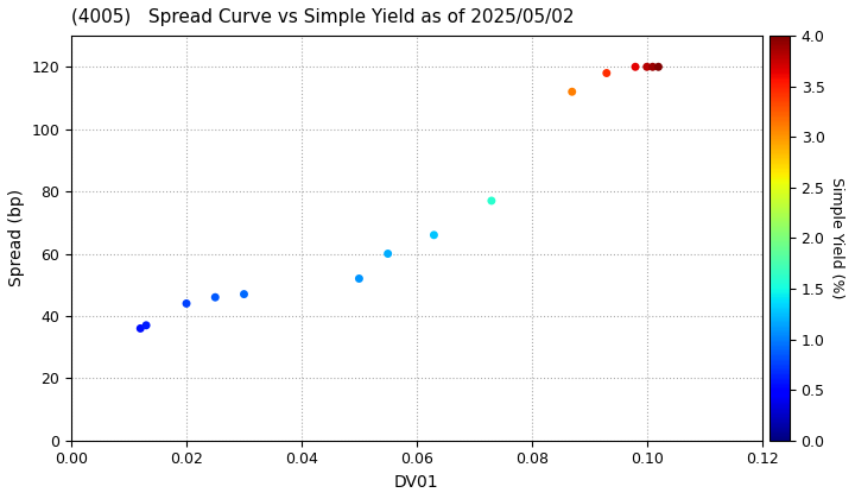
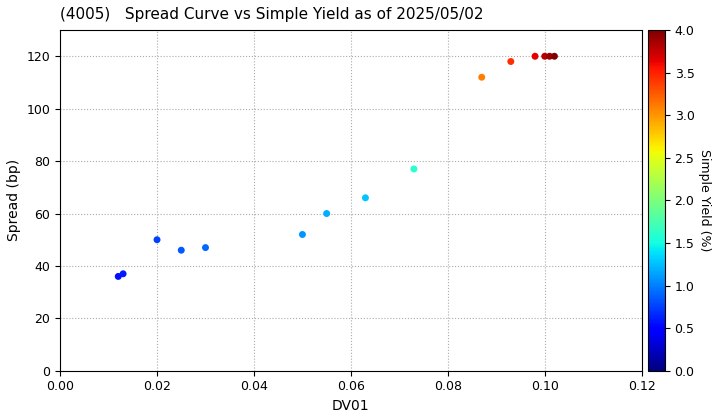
0.02: 44 -> 50
